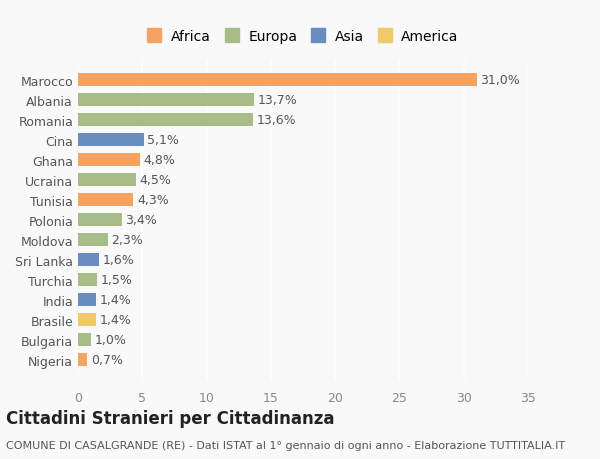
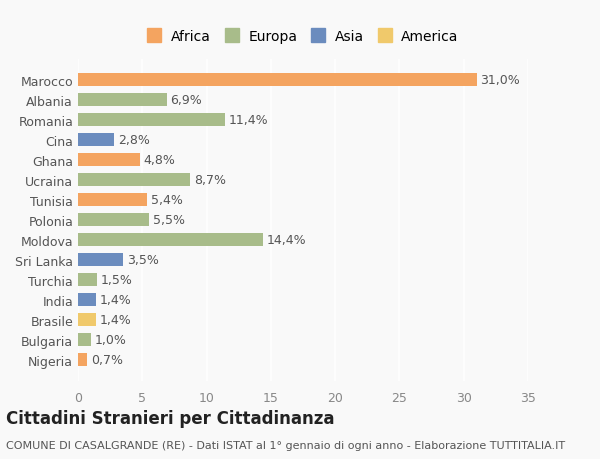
Albania: 13,7% -> 6,9%
Romania: 13,6% -> 11,4%
Cina: 5,1% -> 2,8%
Ucraina: 4,5% -> 8,7%
Tunisia: 4,3% -> 5,4%
Polonia: 3,4% -> 5,5%
Moldova: 2,3% -> 14,4%
Sri Lanka: 1,6% -> 3,5%
